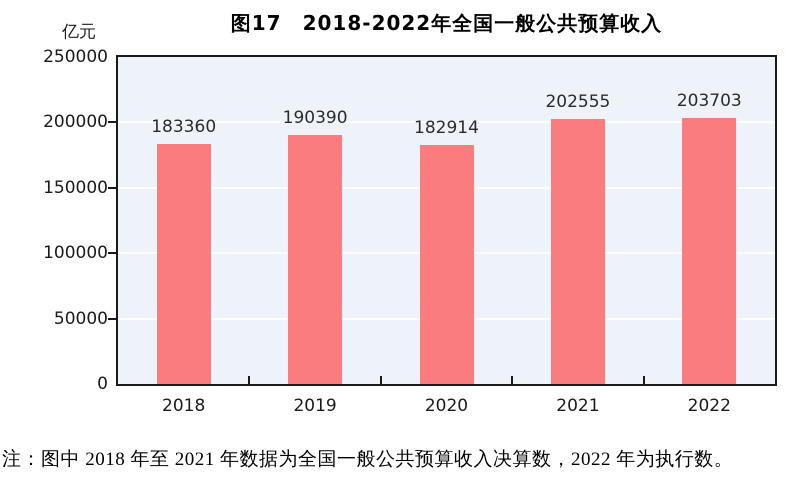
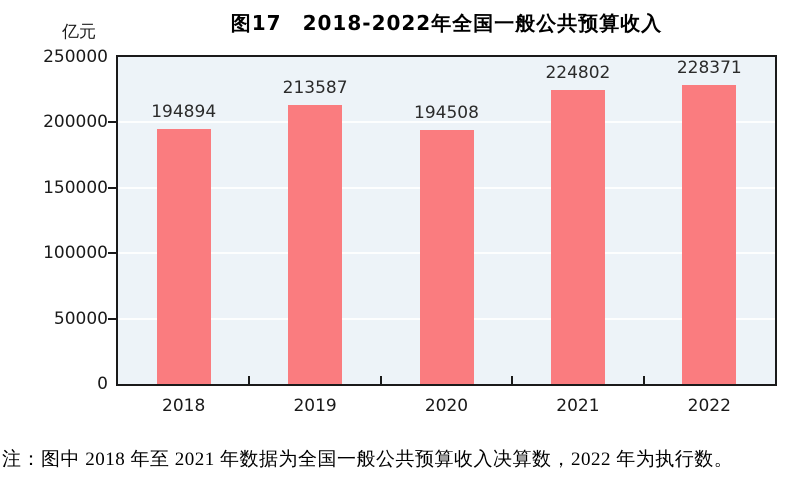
2018: 183360 -> 194894
2019: 190390 -> 213587
2020: 182914 -> 194508
2021: 202555 -> 224802
2022: 203703 -> 228371
